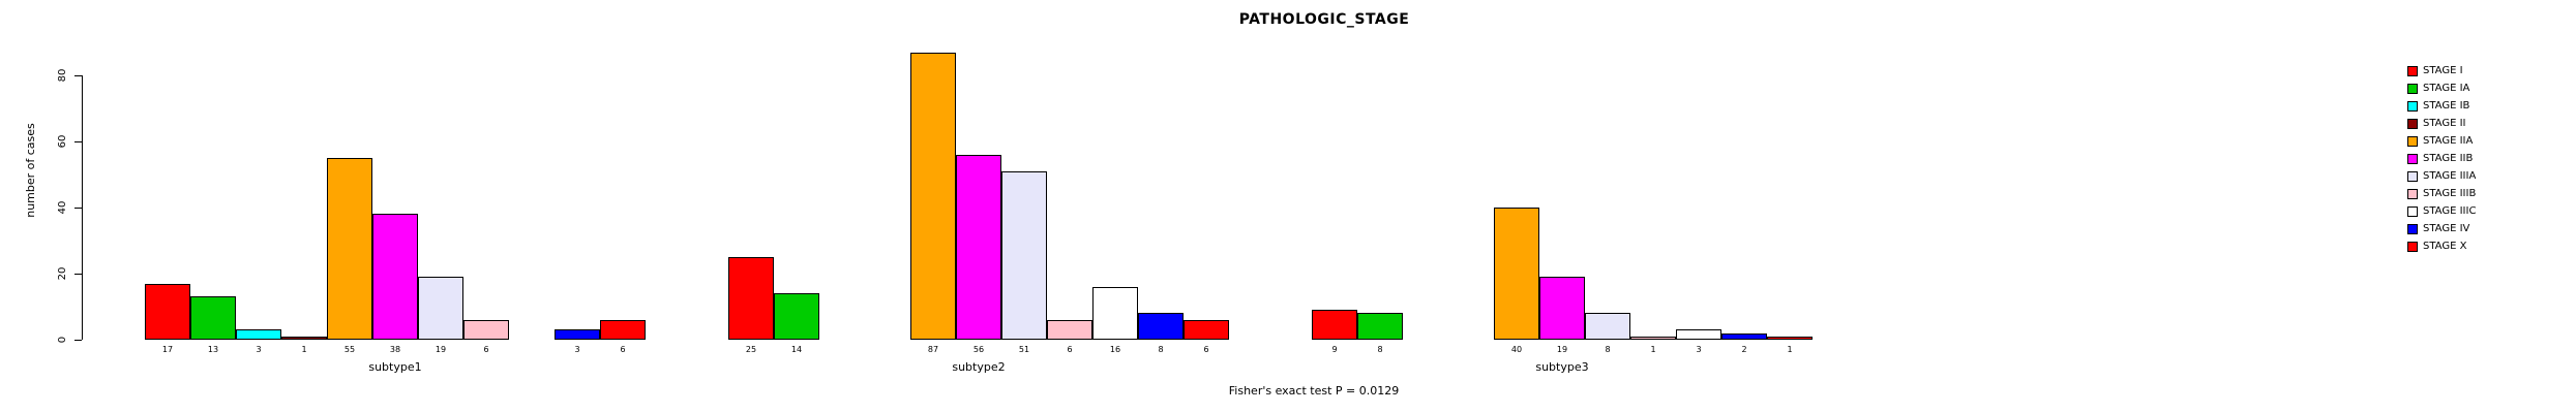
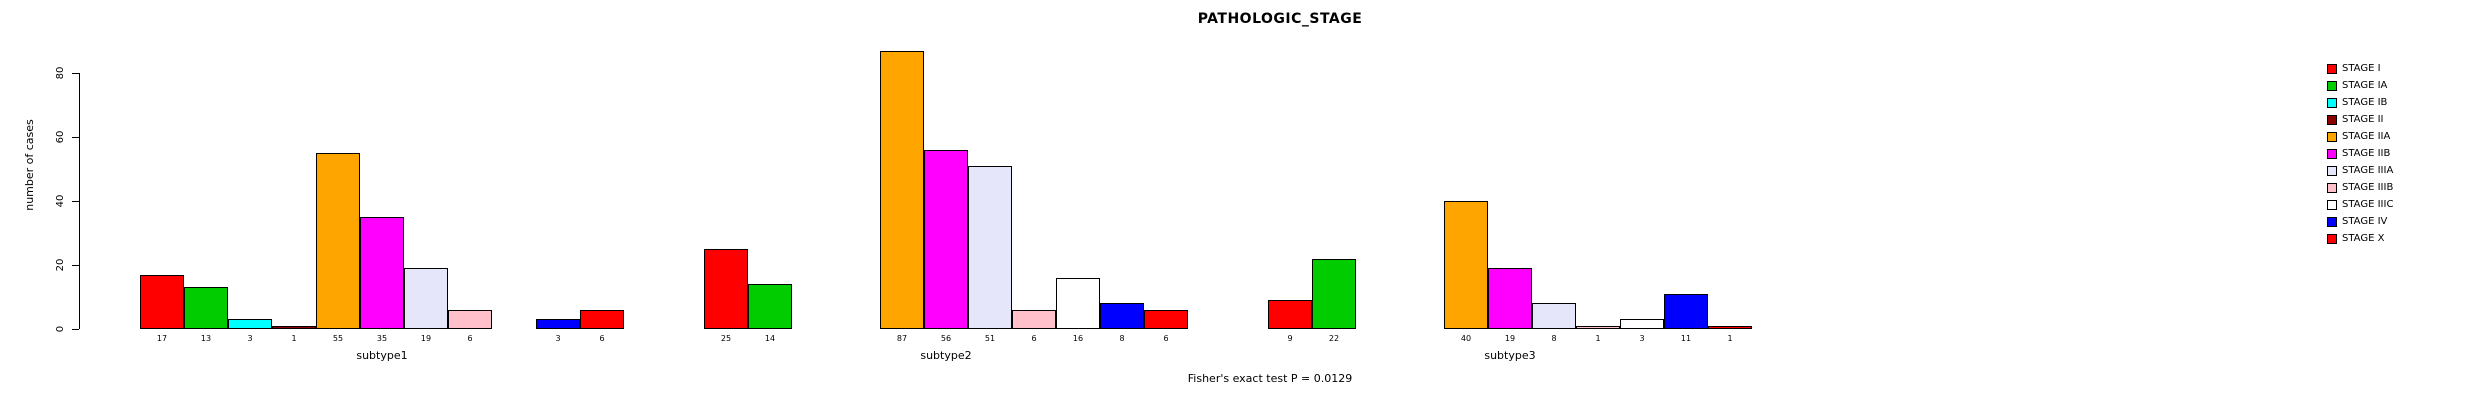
STAGE IIB/subtype1: 38 -> 35
STAGE IA/subtype3: 8 -> 22
STAGE IV/subtype3: 2 -> 11
